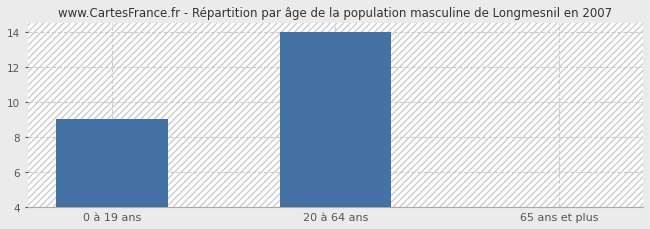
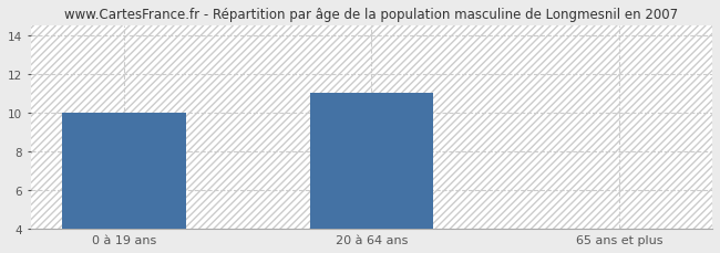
0 à 19 ans: 9 -> 10
20 à 64 ans: 14 -> 11
